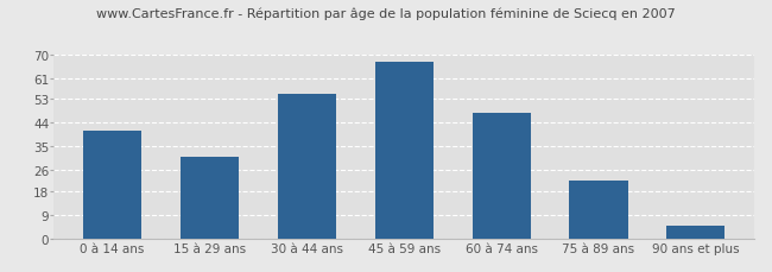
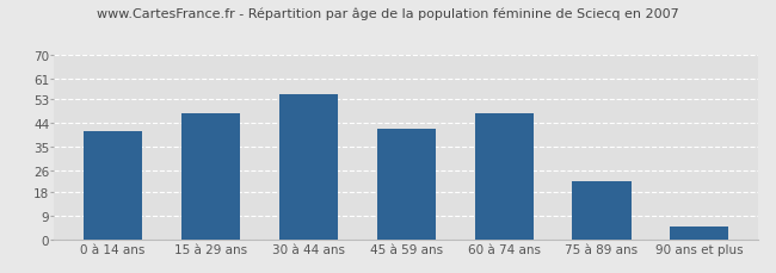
15 à 29 ans: 31 -> 48
45 à 59 ans: 67 -> 42
